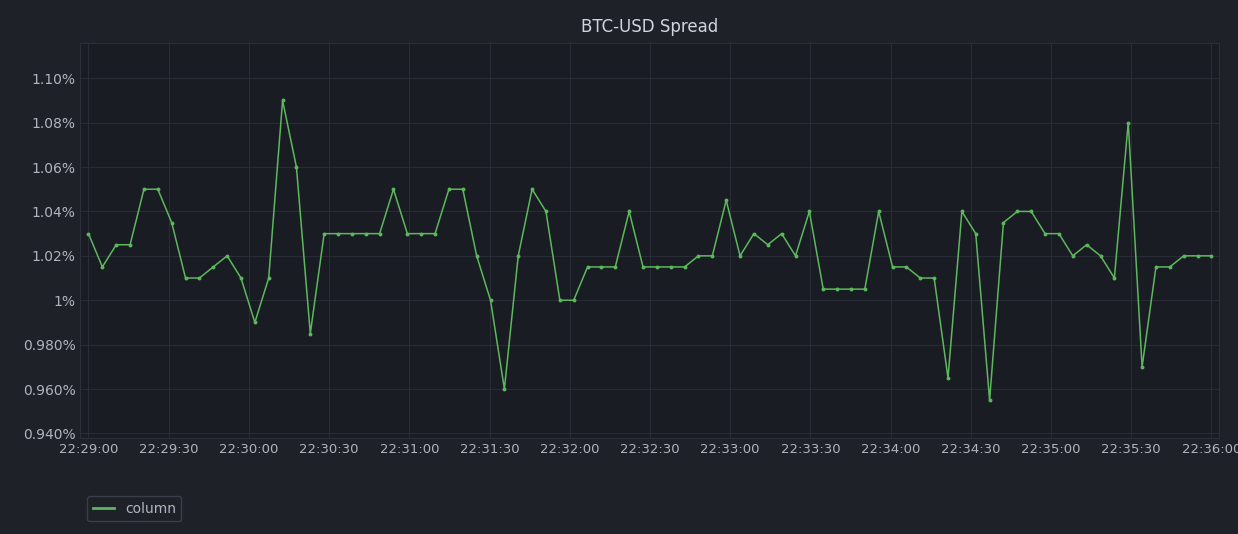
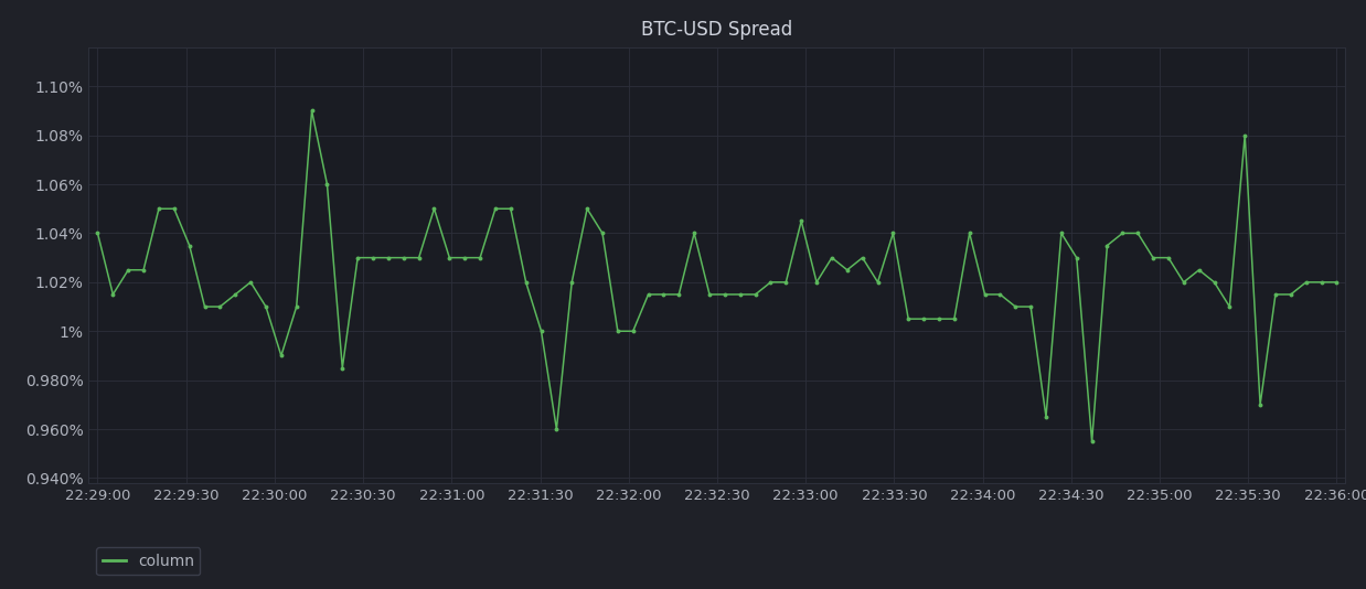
22:29:00: 1.030% -> 1.040%
